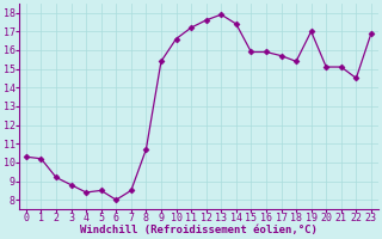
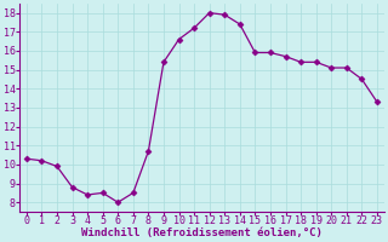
2: 9.2 -> 9.9
12: 17.6 -> 18.0
19: 17.0 -> 15.4
23: 16.9 -> 13.3
